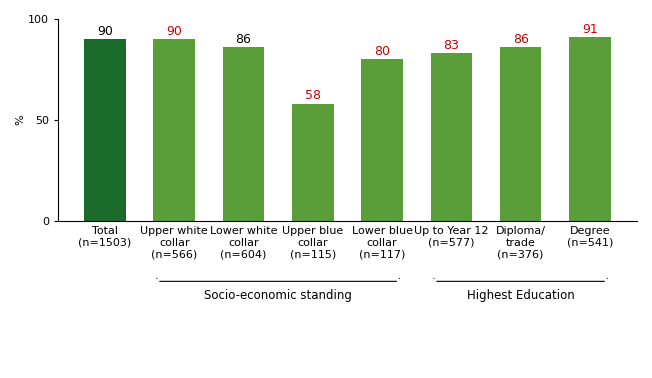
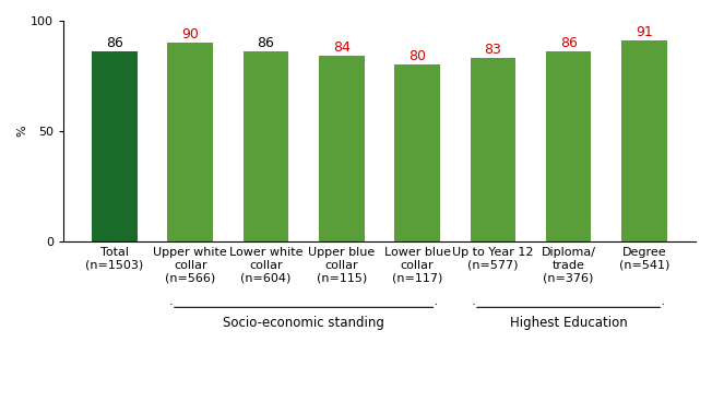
Total (n=1503): 90 -> 86
Upper blue collar (n=115): 58 -> 84
